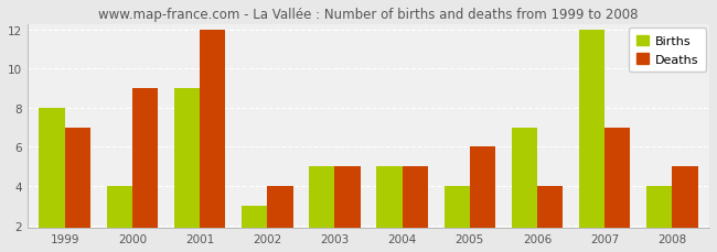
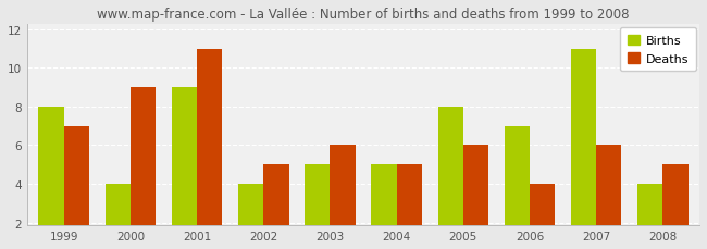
Deaths/2001: 12 -> 11
Births/2002: 3 -> 4
Deaths/2002: 4 -> 5
Deaths/2003: 5 -> 6
Births/2005: 4 -> 8
Births/2007: 12 -> 11
Deaths/2007: 7 -> 6
